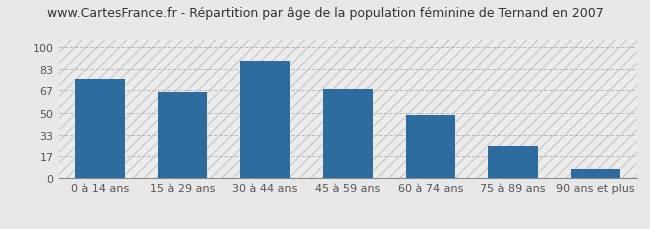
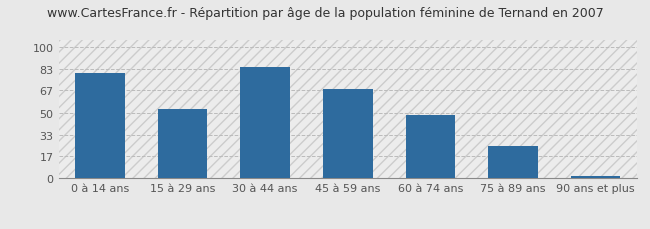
0 à 14 ans: 76 -> 80
15 à 29 ans: 66 -> 53
30 à 44 ans: 89 -> 85
90 ans et plus: 7 -> 2
